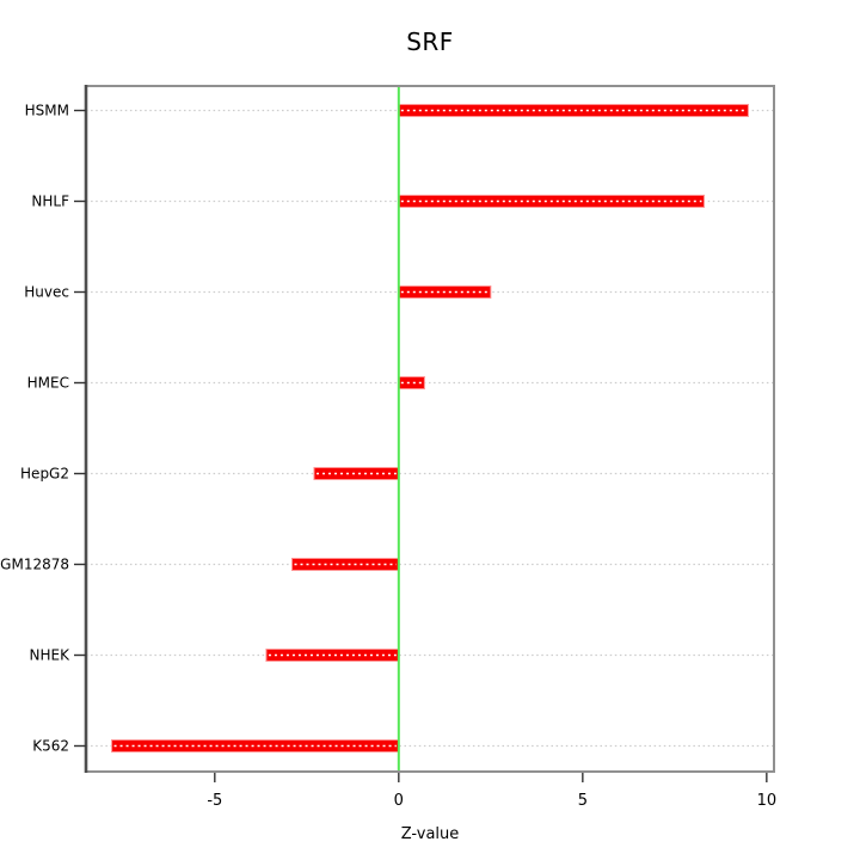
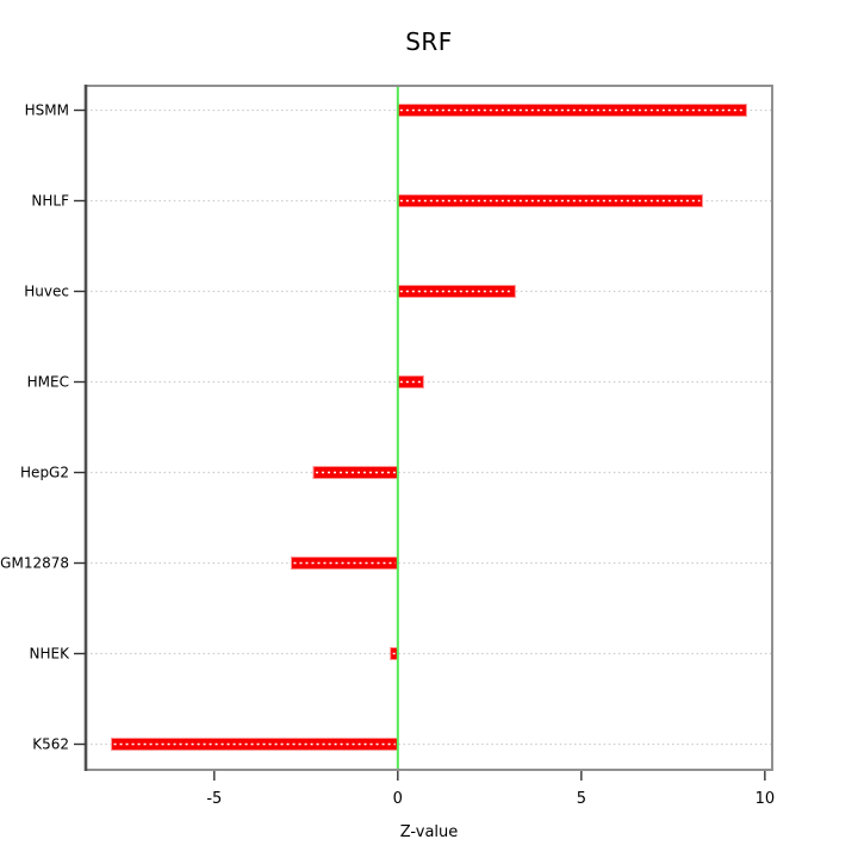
Huvec: 2.5 -> 3.2
NHEK: -3.6 -> -0.2
